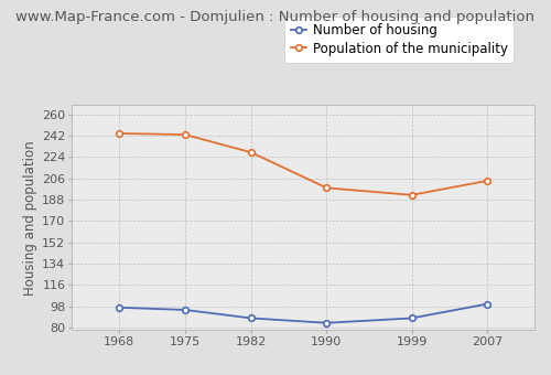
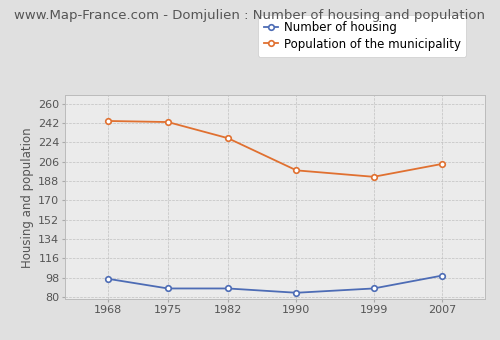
Number of housing/1975: 95 -> 88
